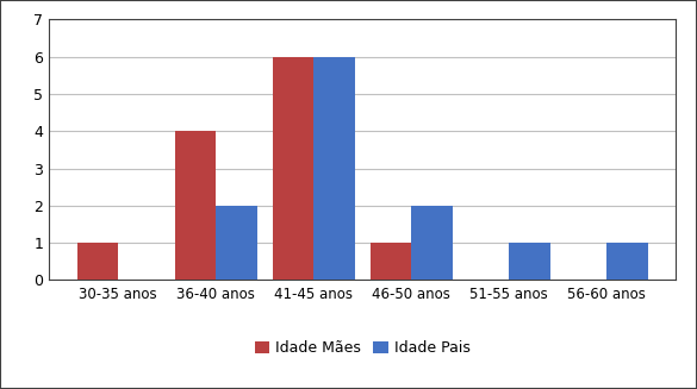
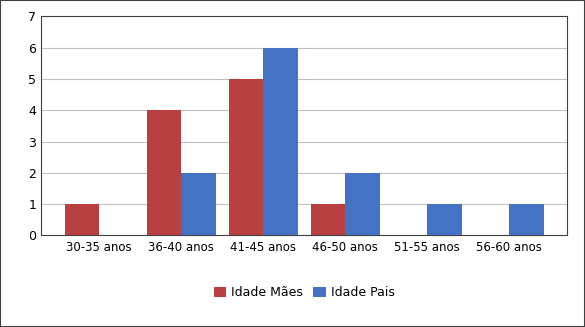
Idade Mães/41-45 anos: 6 -> 5
